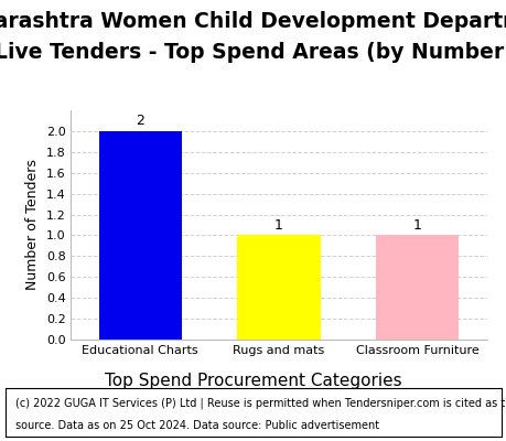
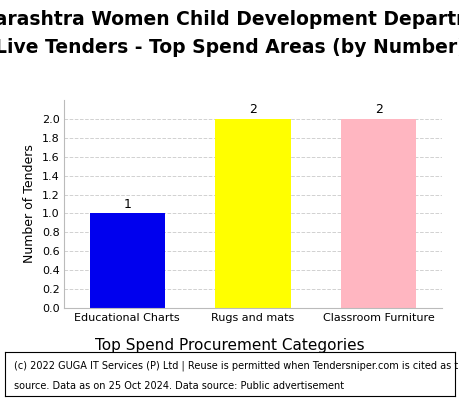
Educational Charts: 2 -> 1
Rugs and mats: 1 -> 2
Classroom Furniture: 1 -> 2
